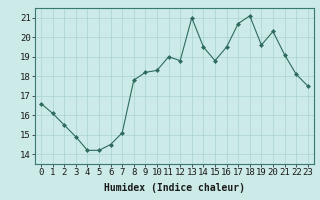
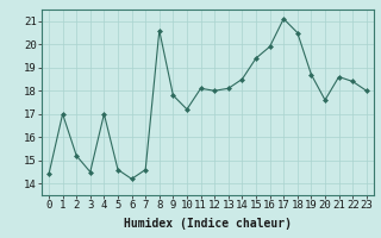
0: 16.6 -> 14.4
1: 16.1 -> 17.0
2: 15.5 -> 15.2
3: 14.9 -> 14.5
4: 14.2 -> 17.0
5: 14.2 -> 14.6
6: 14.5 -> 14.2
7: 15.1 -> 14.6
8: 17.8 -> 20.6
9: 18.2 -> 17.8
10: 18.3 -> 17.2
11: 19.0 -> 18.1
12: 18.8 -> 18.0
13: 21.0 -> 18.1
14: 19.5 -> 18.5
15: 18.8 -> 19.4
16: 19.5 -> 19.9
17: 20.7 -> 21.1
18: 21.1 -> 20.5
19: 19.6 -> 18.7
20: 20.3 -> 17.6
21: 19.1 -> 18.6
22: 18.1 -> 18.4
23: 17.5 -> 18.0
